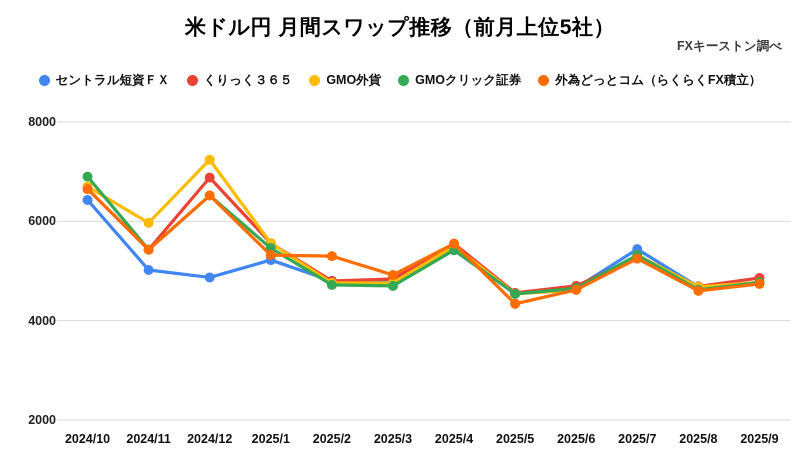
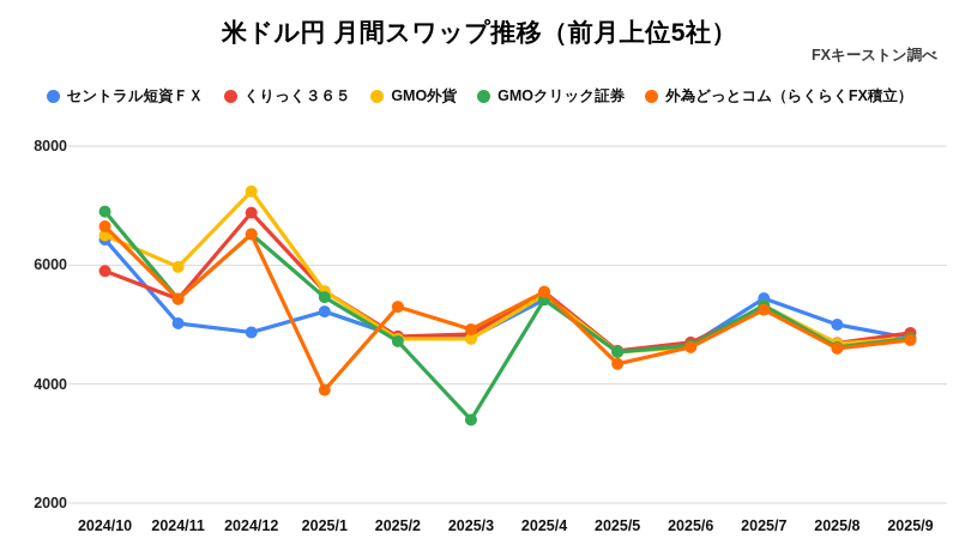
くりっく３６５/2024/10: 6600 -> 5900
GMO外貨/2024/10: 6700 -> 6500
外為どっとコム（らくらくFX積立）/2025/1: 5300 -> 3900
GMOクリック証券/2025/3: 4700 -> 3400
セントラル短資ＦＸ/2025/8: 4700 -> 5000
